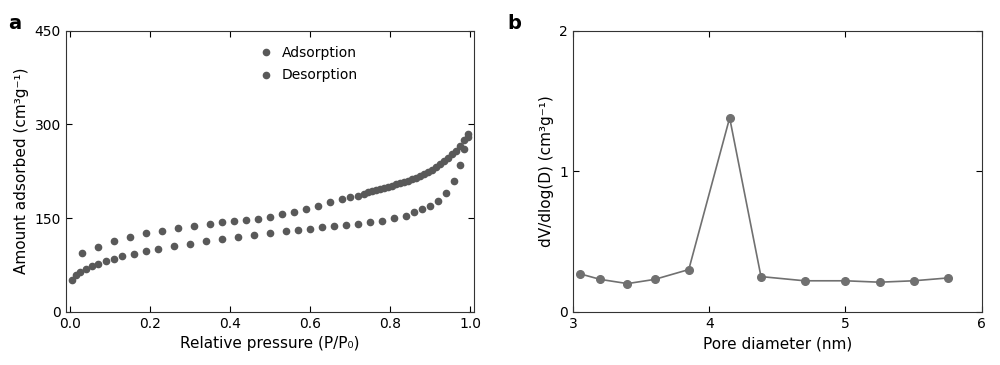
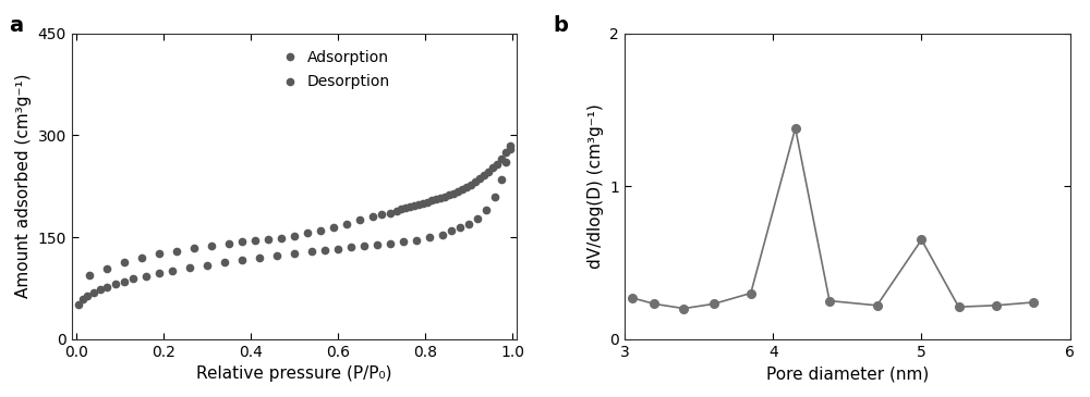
5: 0.22 -> 0.65
